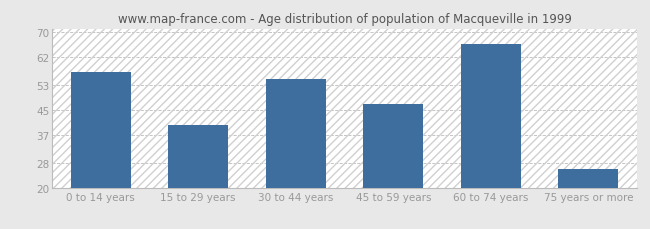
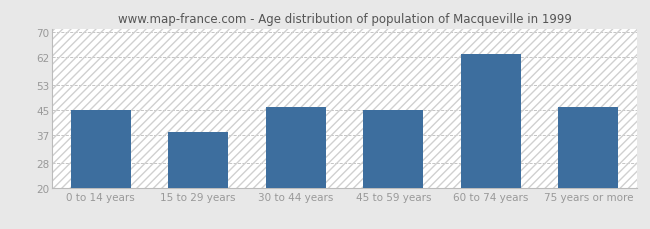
0 to 14 years: 57 -> 45
15 to 29 years: 40 -> 38
30 to 44 years: 55 -> 46
45 to 59 years: 47 -> 45
60 to 74 years: 66 -> 63
75 years or more: 26 -> 46
